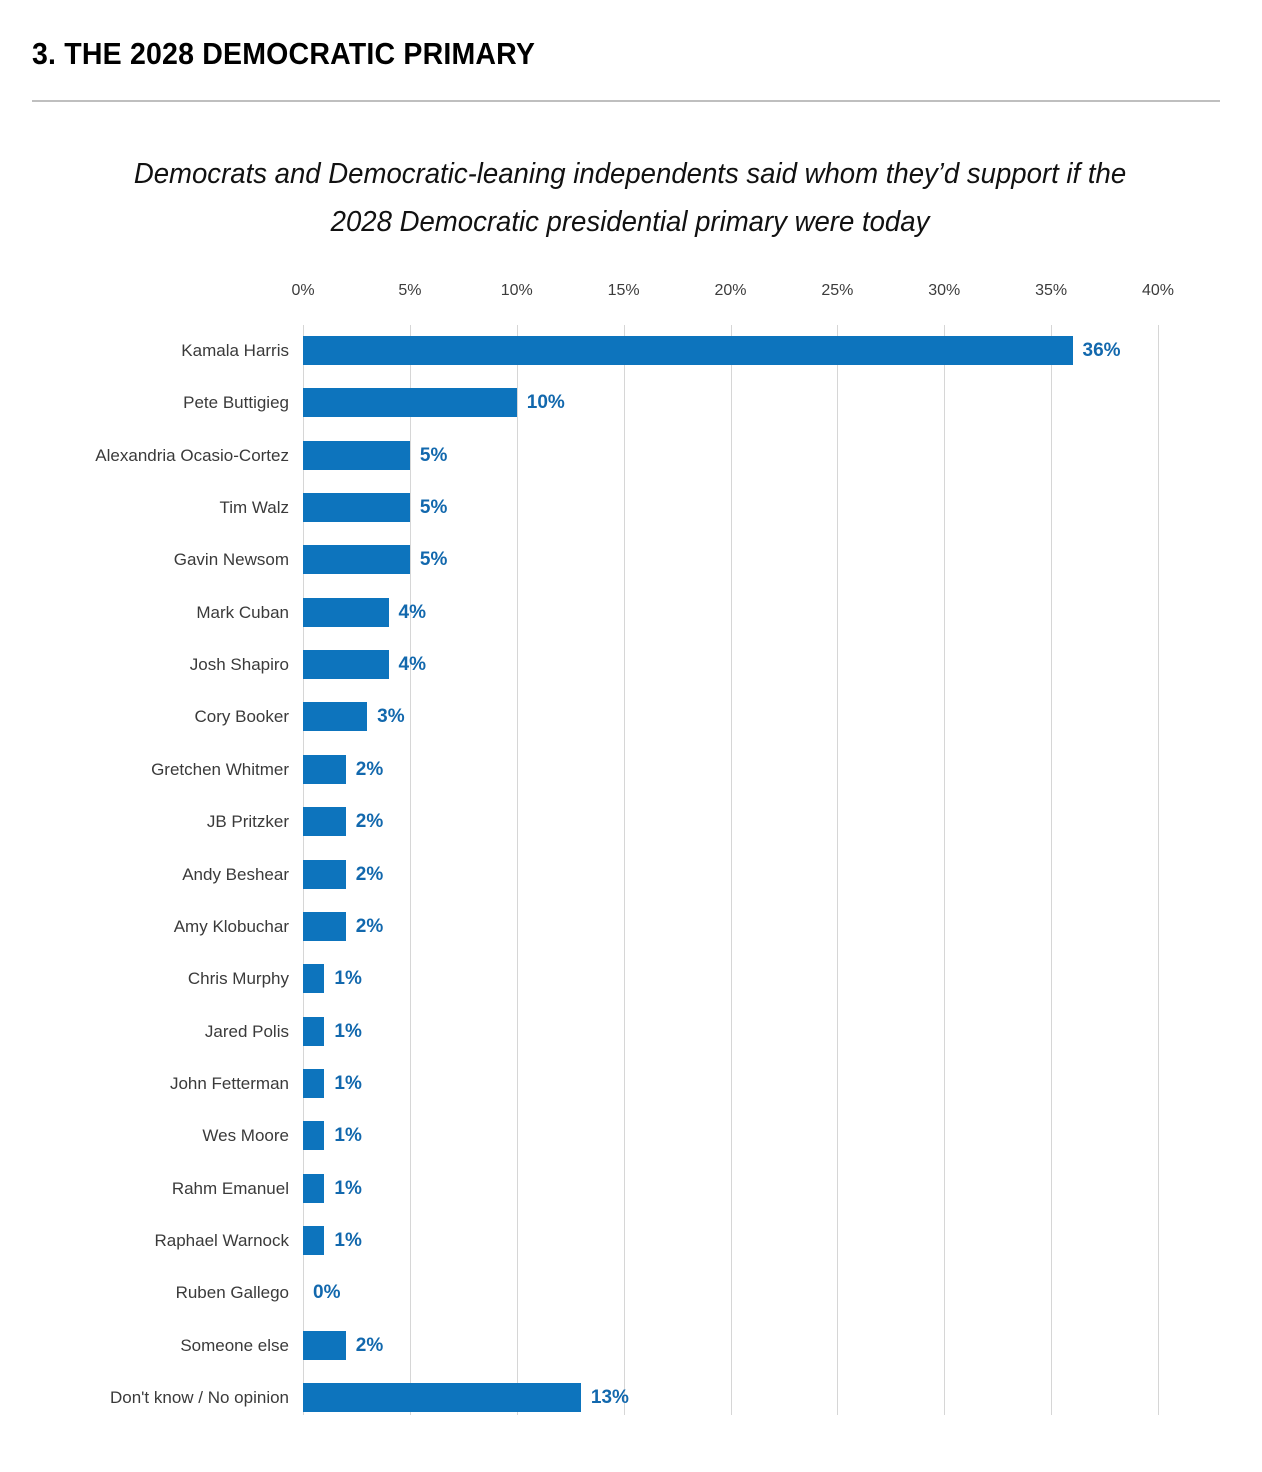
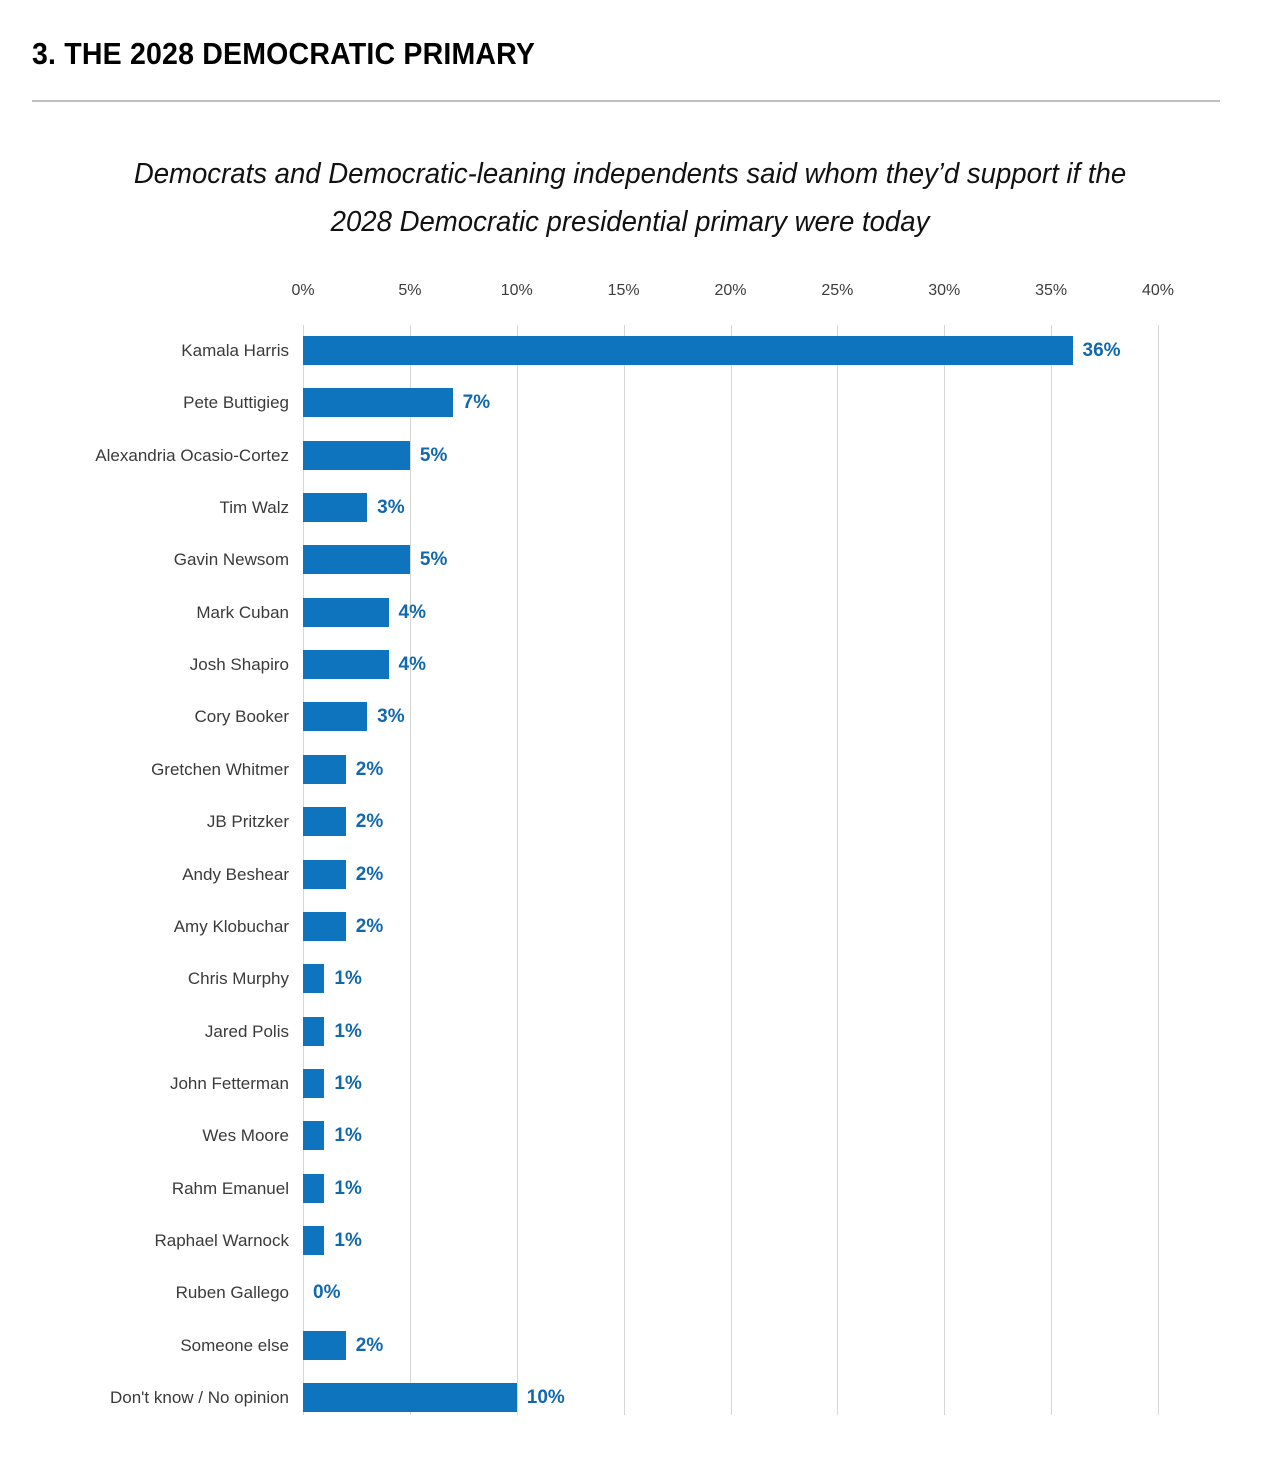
Pete Buttigieg: 10% -> 7%
Tim Walz: 5% -> 3%
Don't know / No opinion: 13% -> 10%
